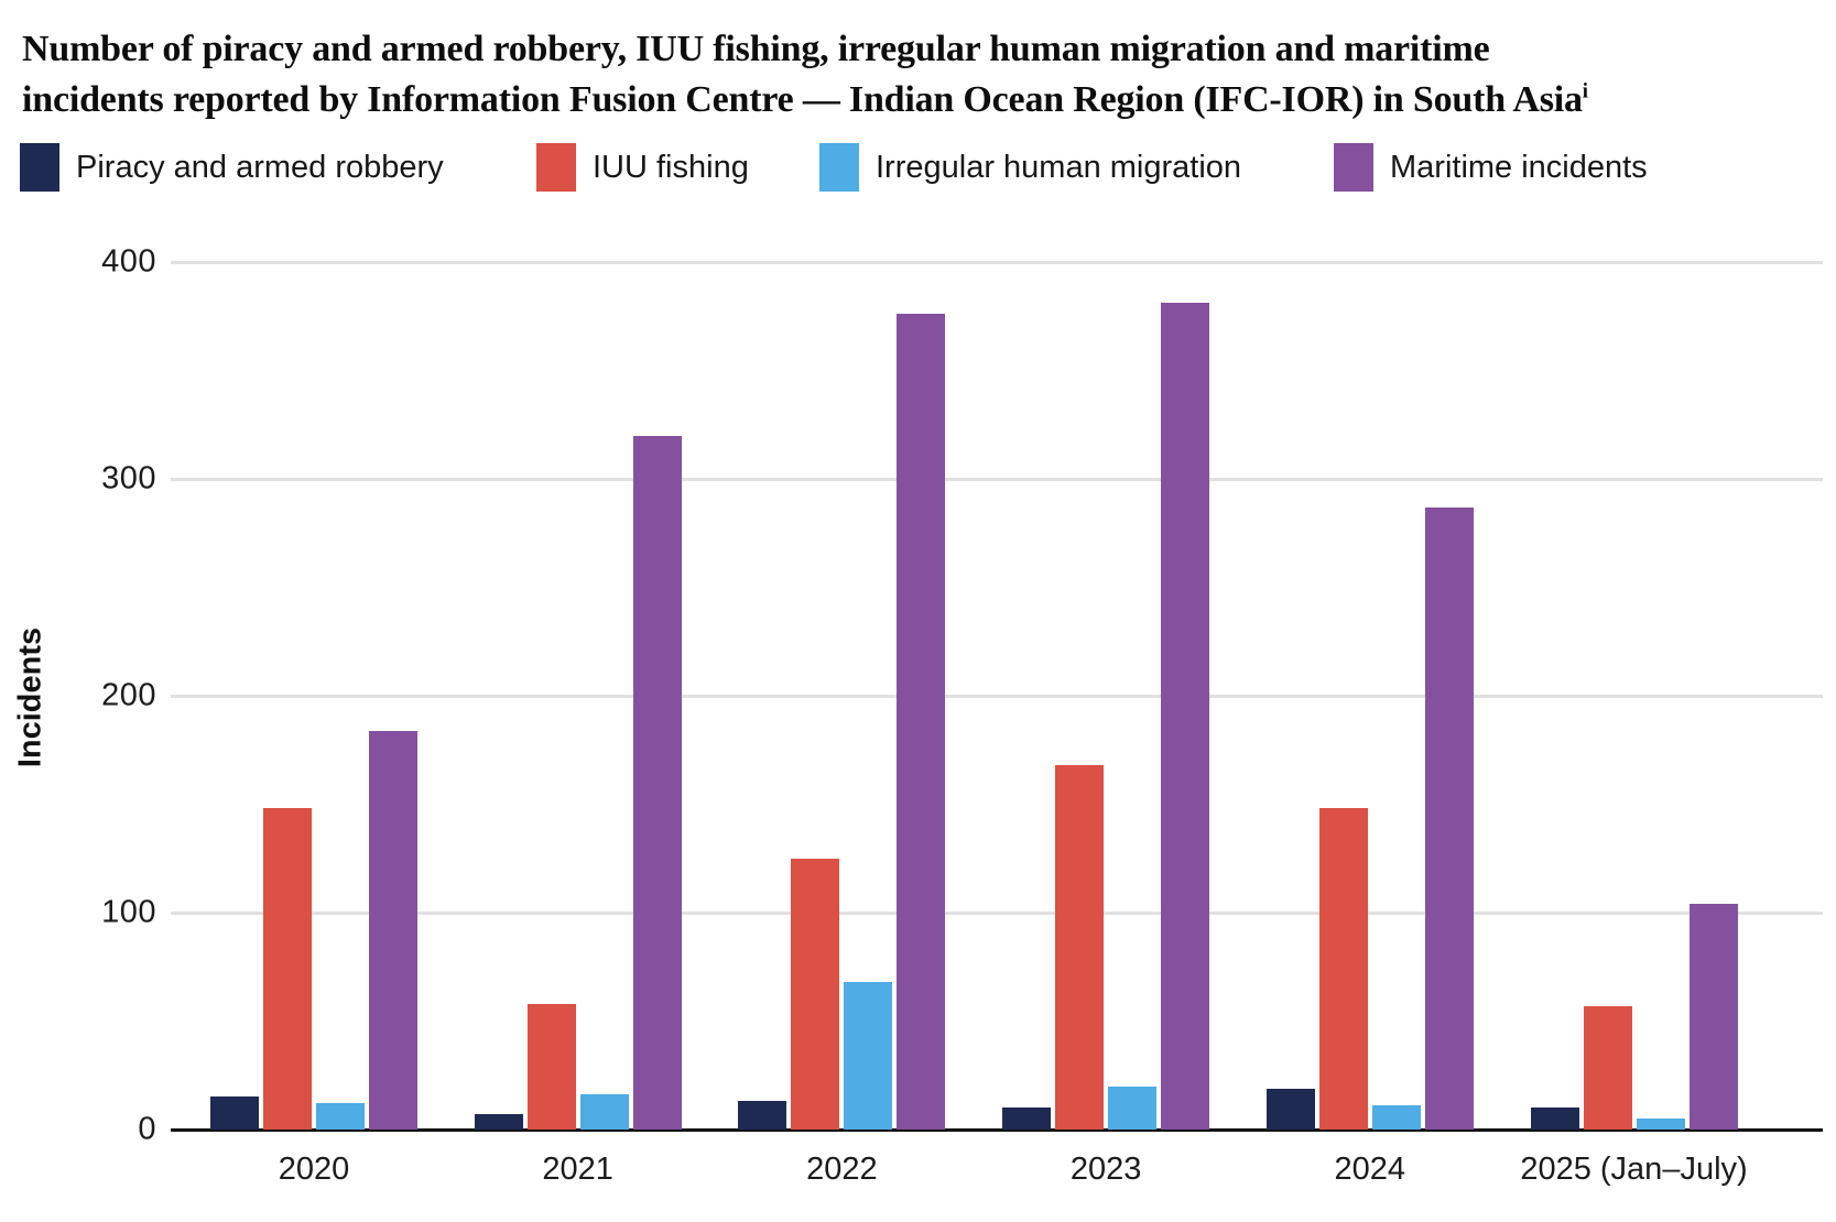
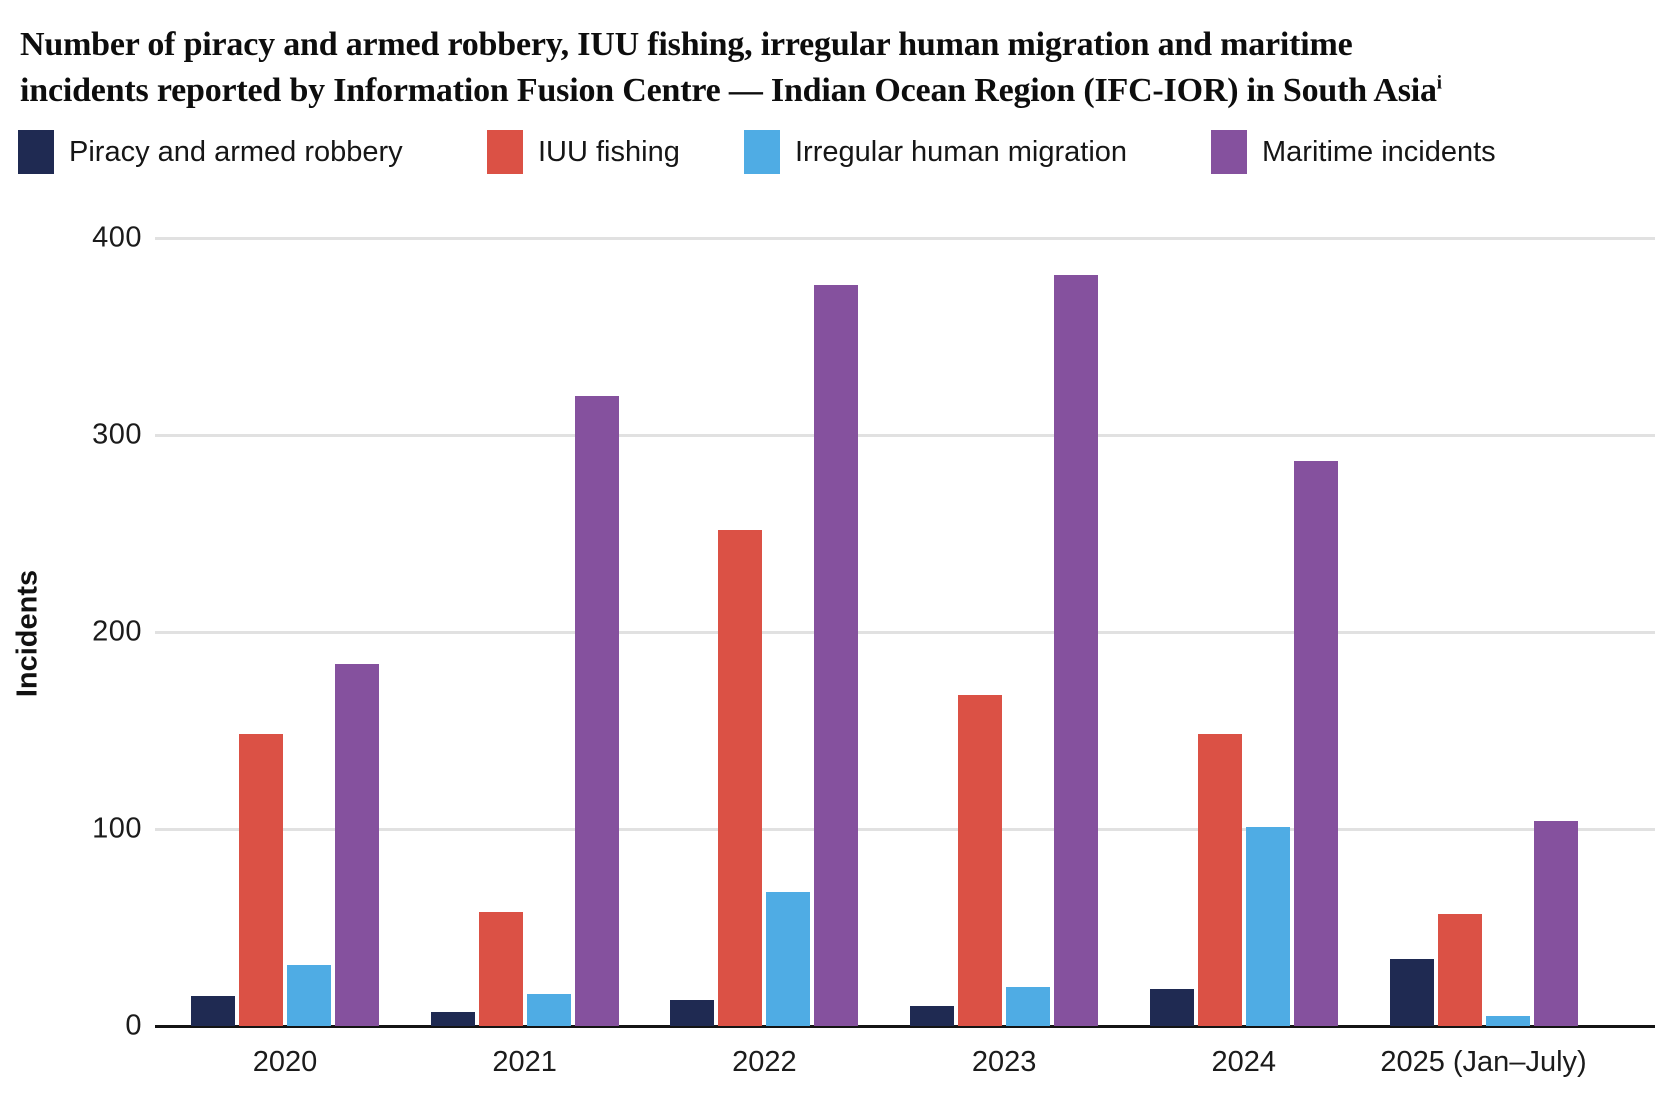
Irregular human migration/2020: 12 -> 31
IUU fishing/2022: 125 -> 252
Irregular human migration/2024: 11 -> 101
Piracy and armed robbery/2025 (Jan–July): 10 -> 34
